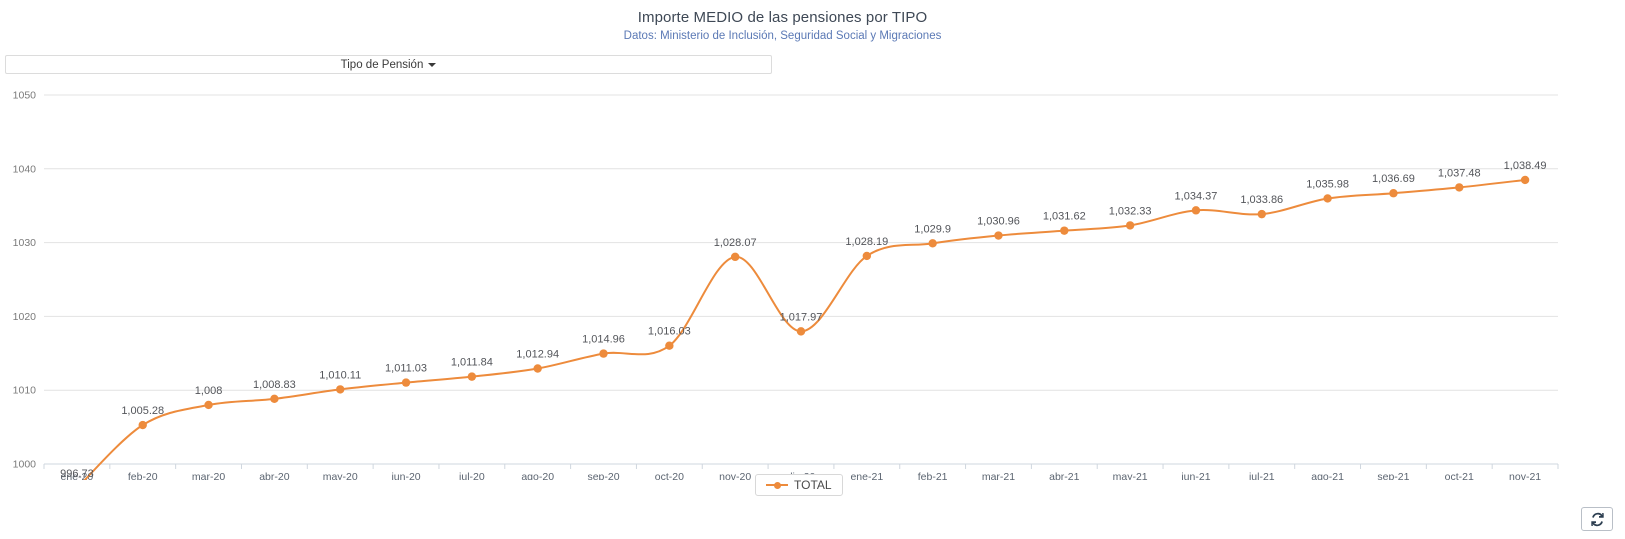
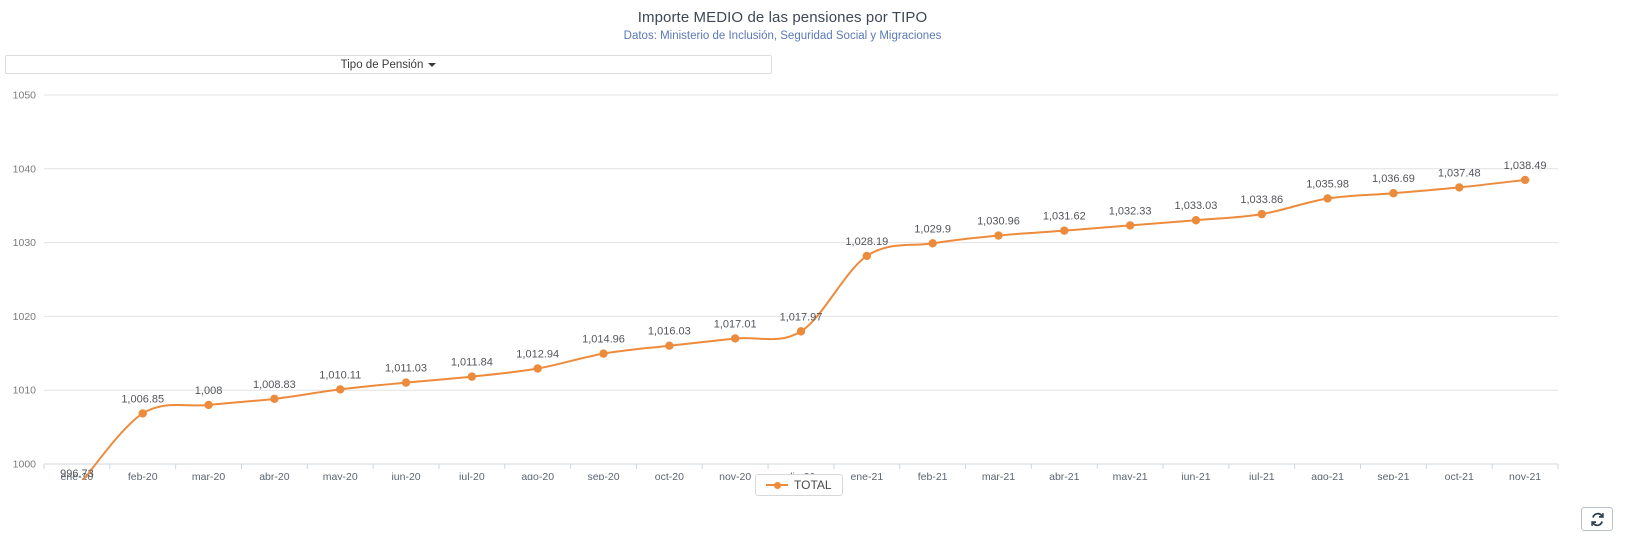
feb-20: 1,005.28 -> 1,006.85
nov-20: 1,028.07 -> 1,017.01
jun-21: 1,034.37 -> 1,033.03
